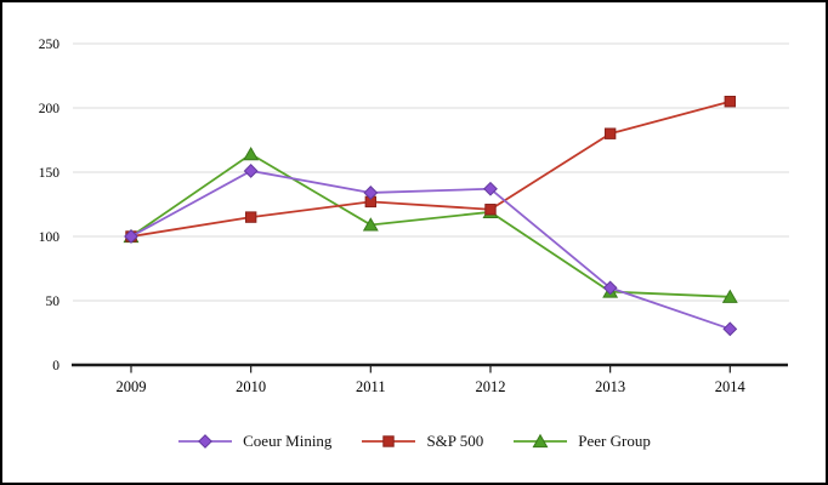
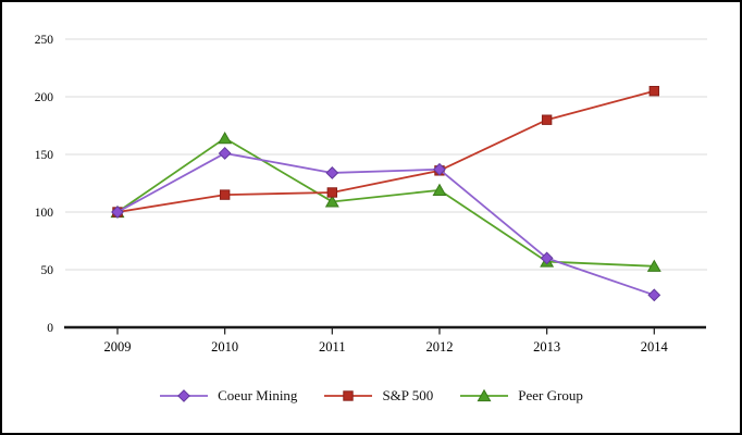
S&P 500/2011: 127 -> 117
S&P 500/2012: 121 -> 136
